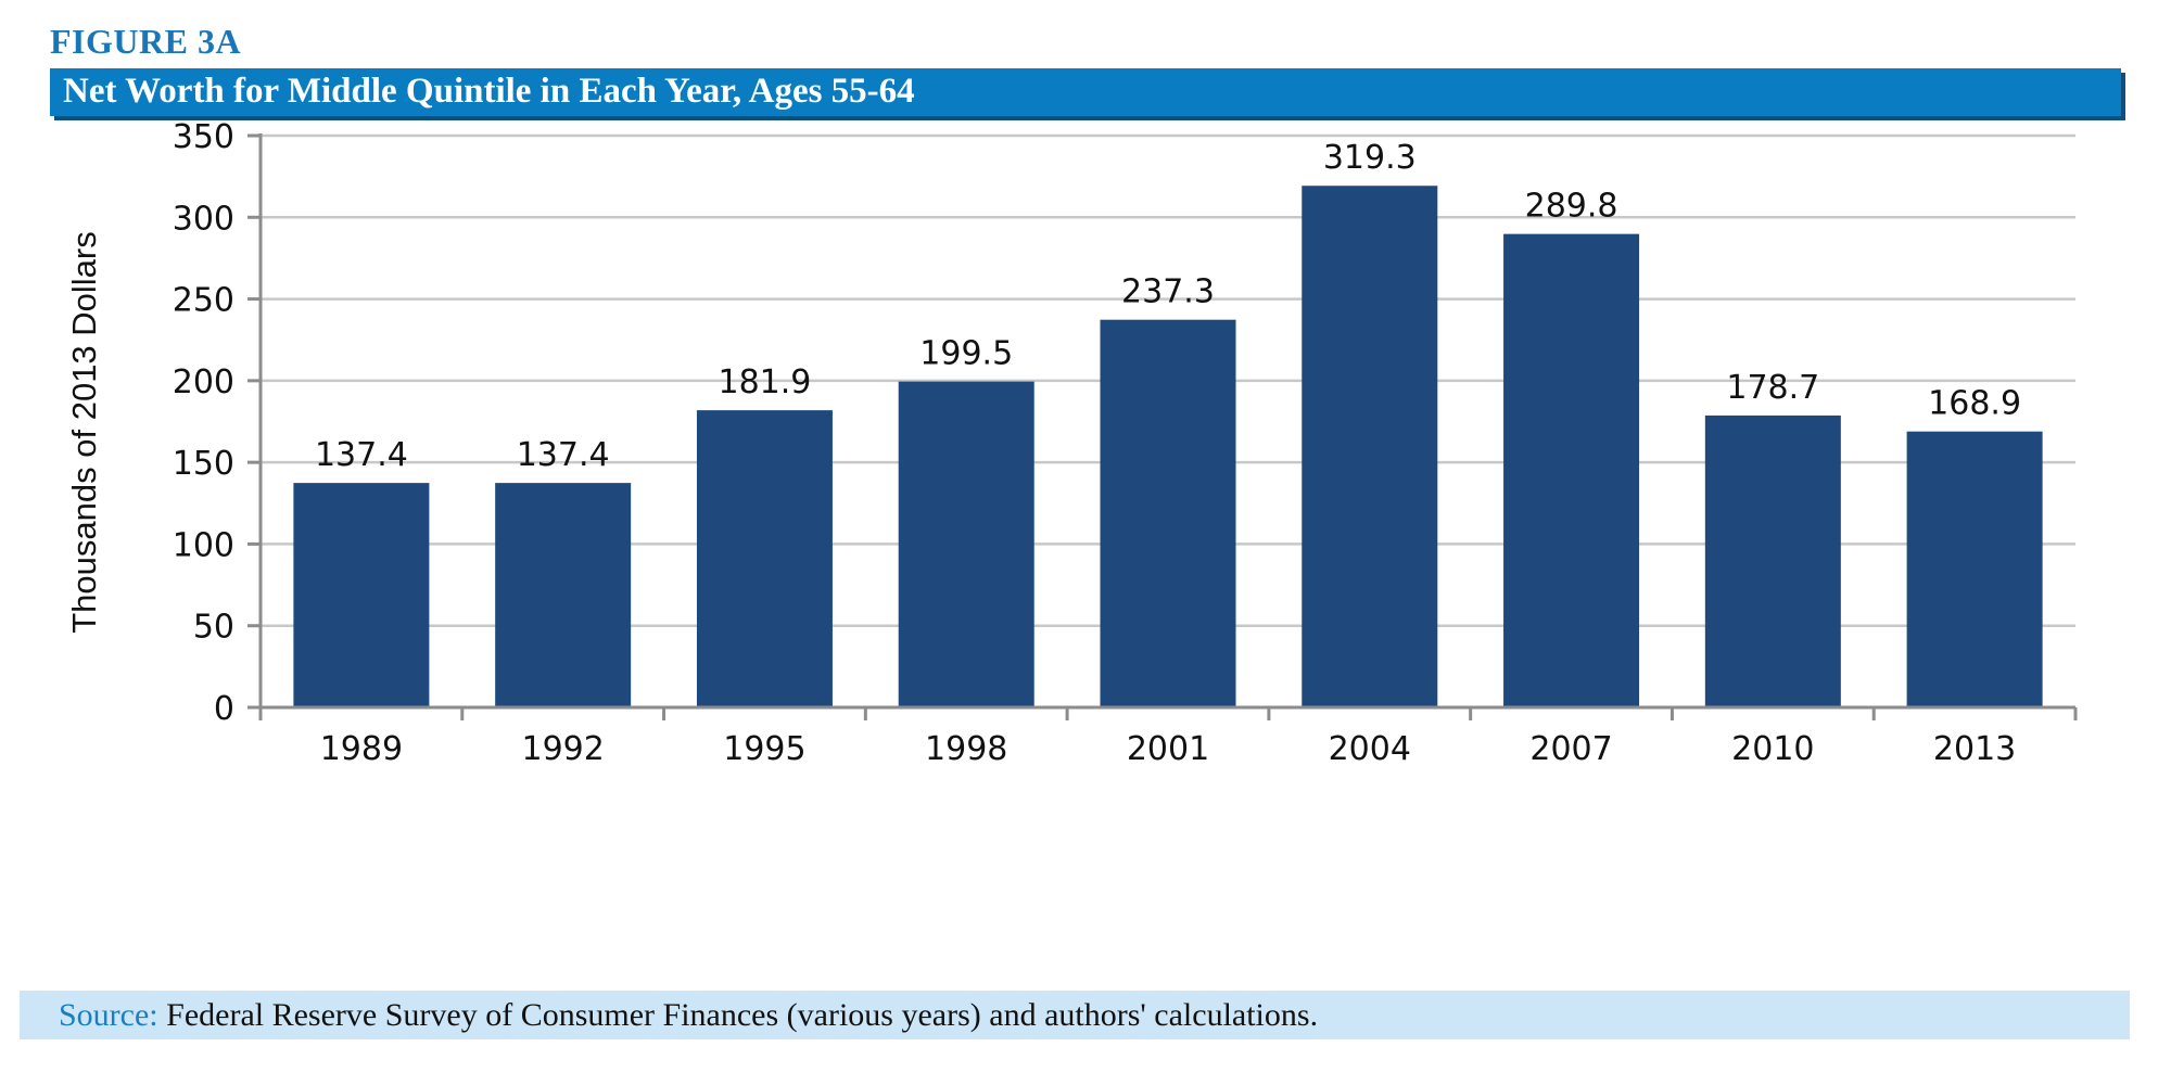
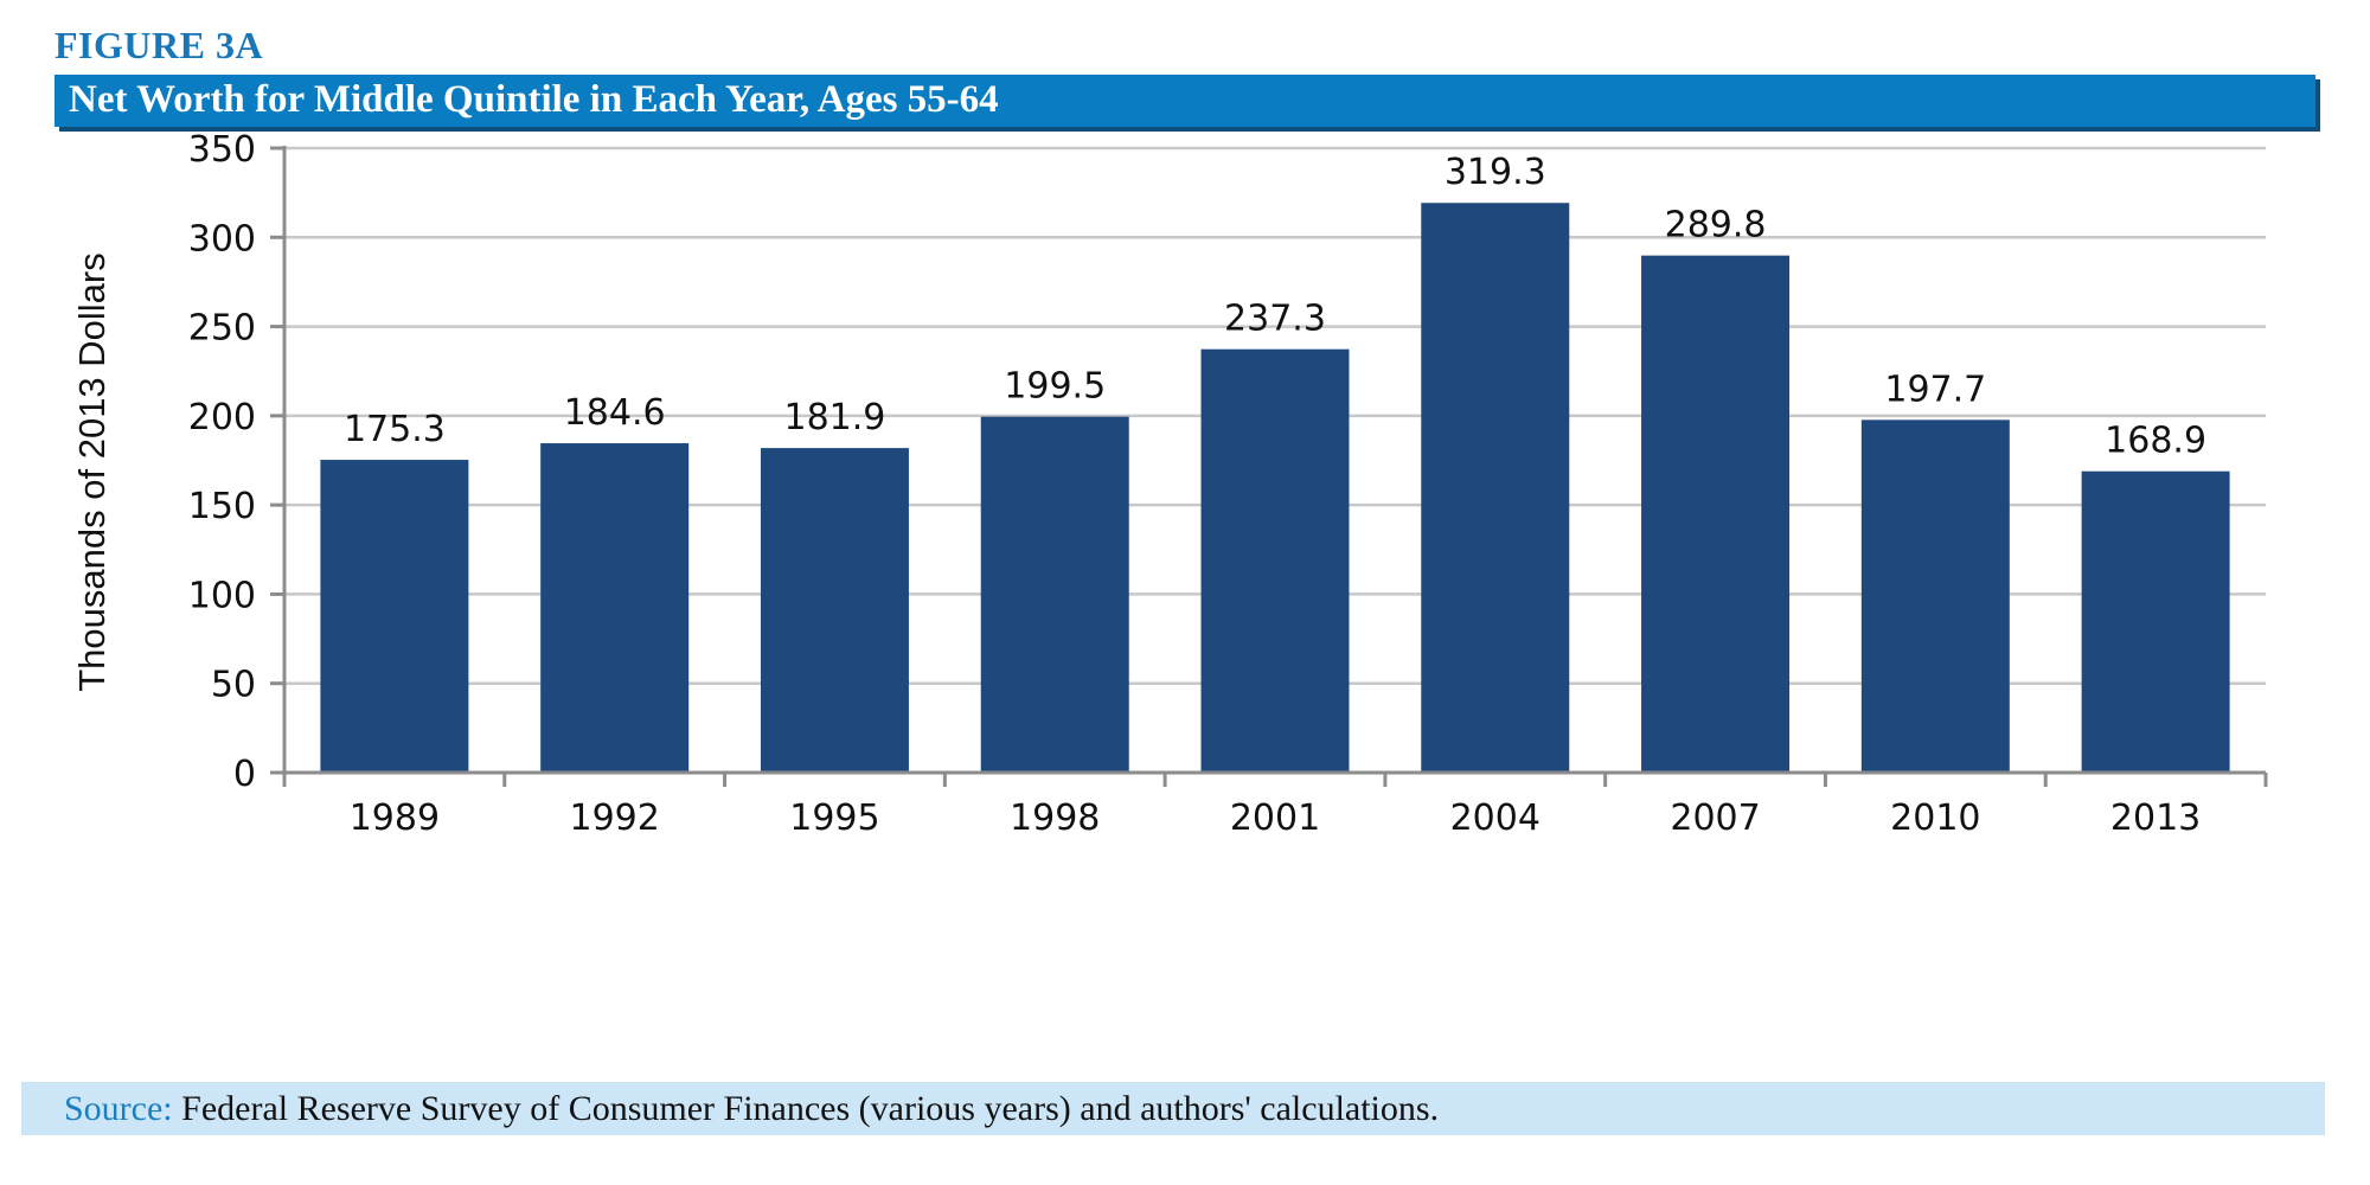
1989: 137.4 -> 175.3
1992: 137.4 -> 184.6
2010: 178.7 -> 197.7
